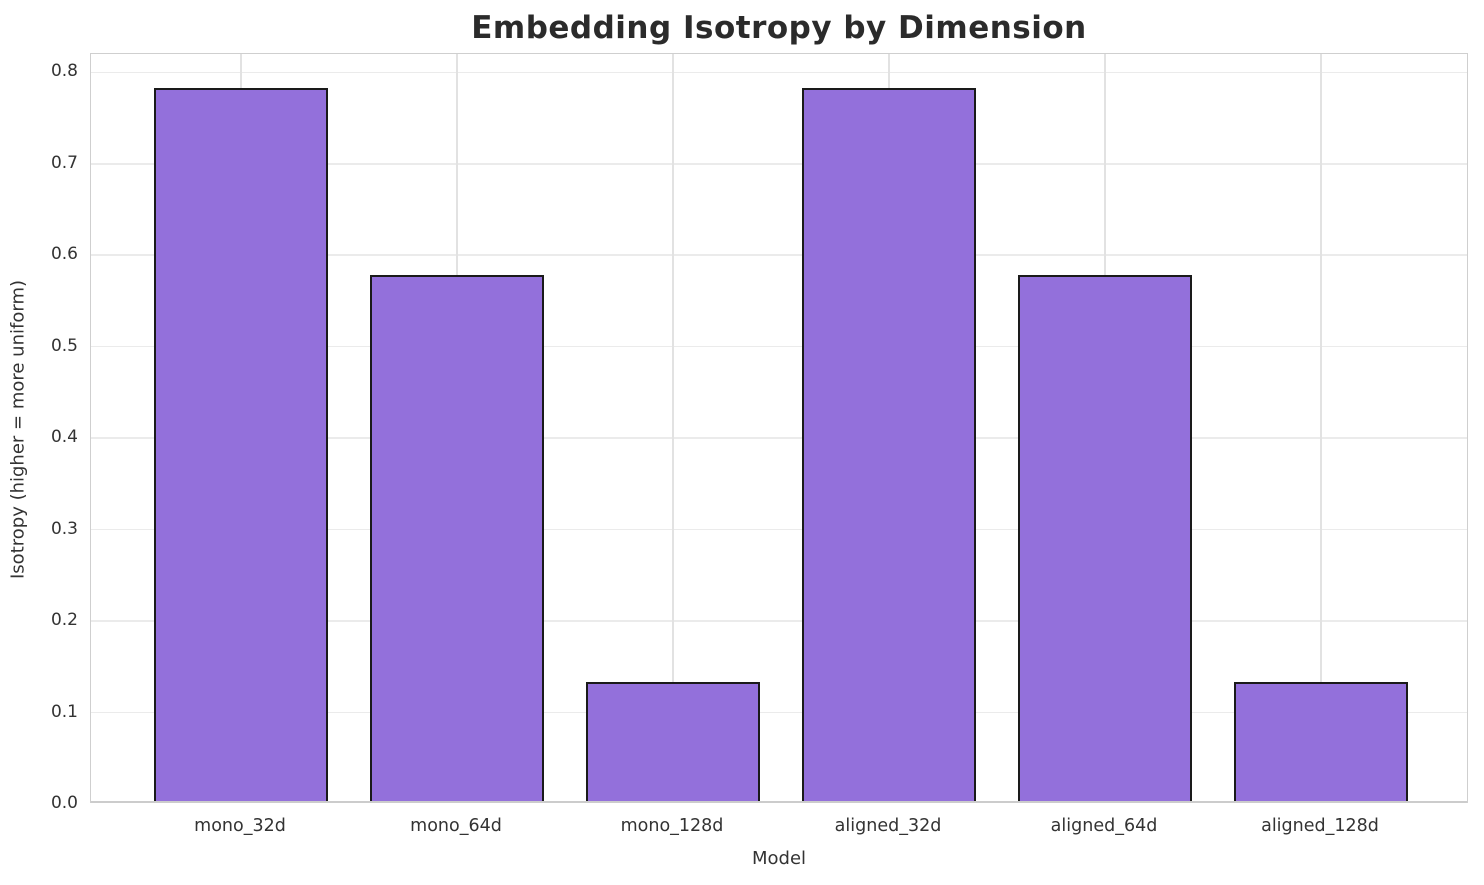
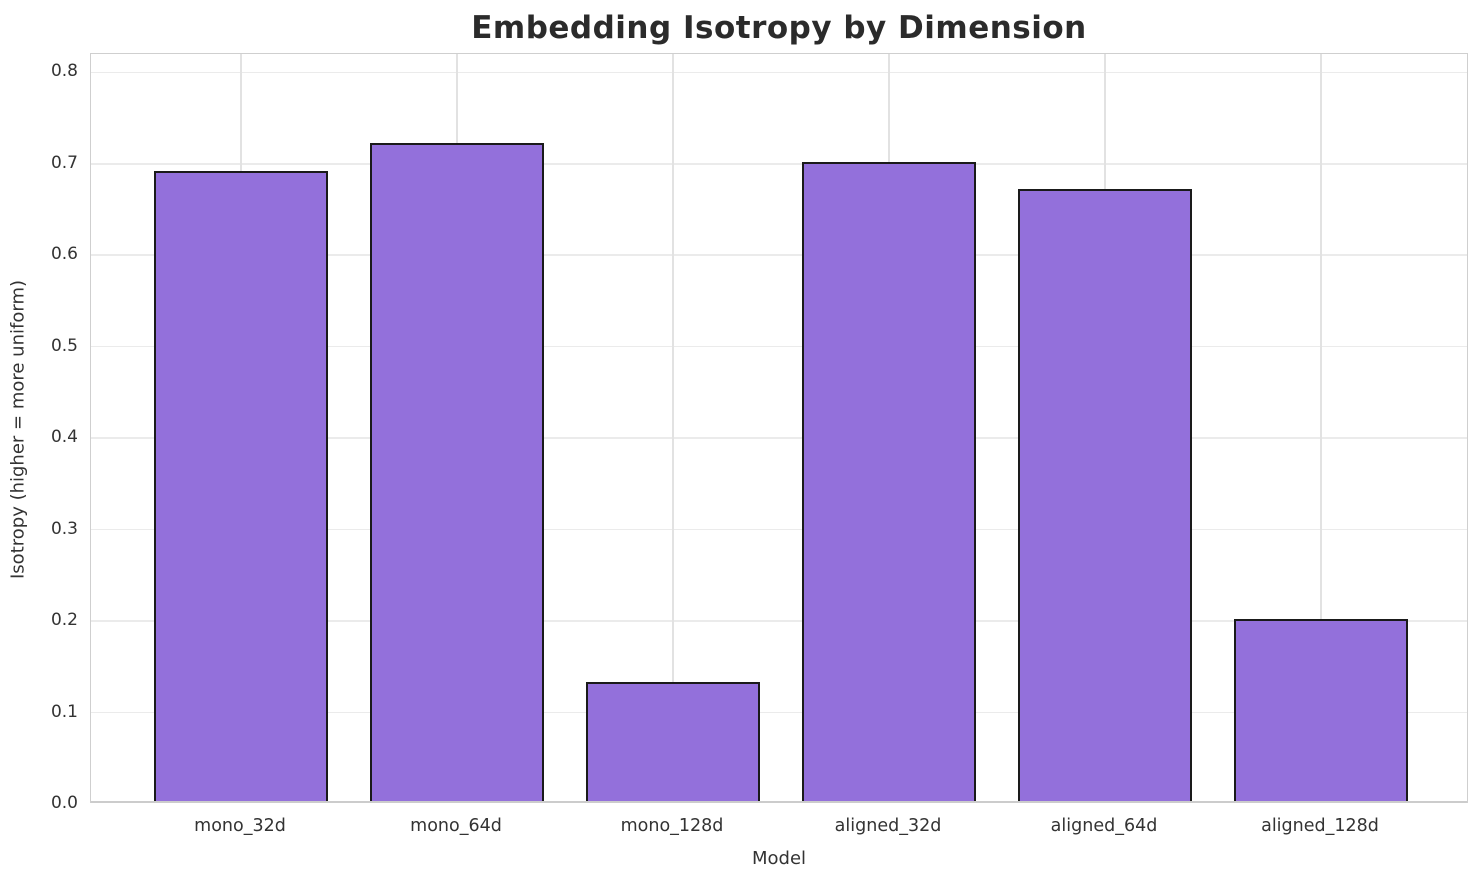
mono_32d: 0.78 -> 0.69
mono_64d: 0.58 -> 0.72
aligned_32d: 0.78 -> 0.70
aligned_64d: 0.58 -> 0.67
aligned_128d: 0.13 -> 0.20
